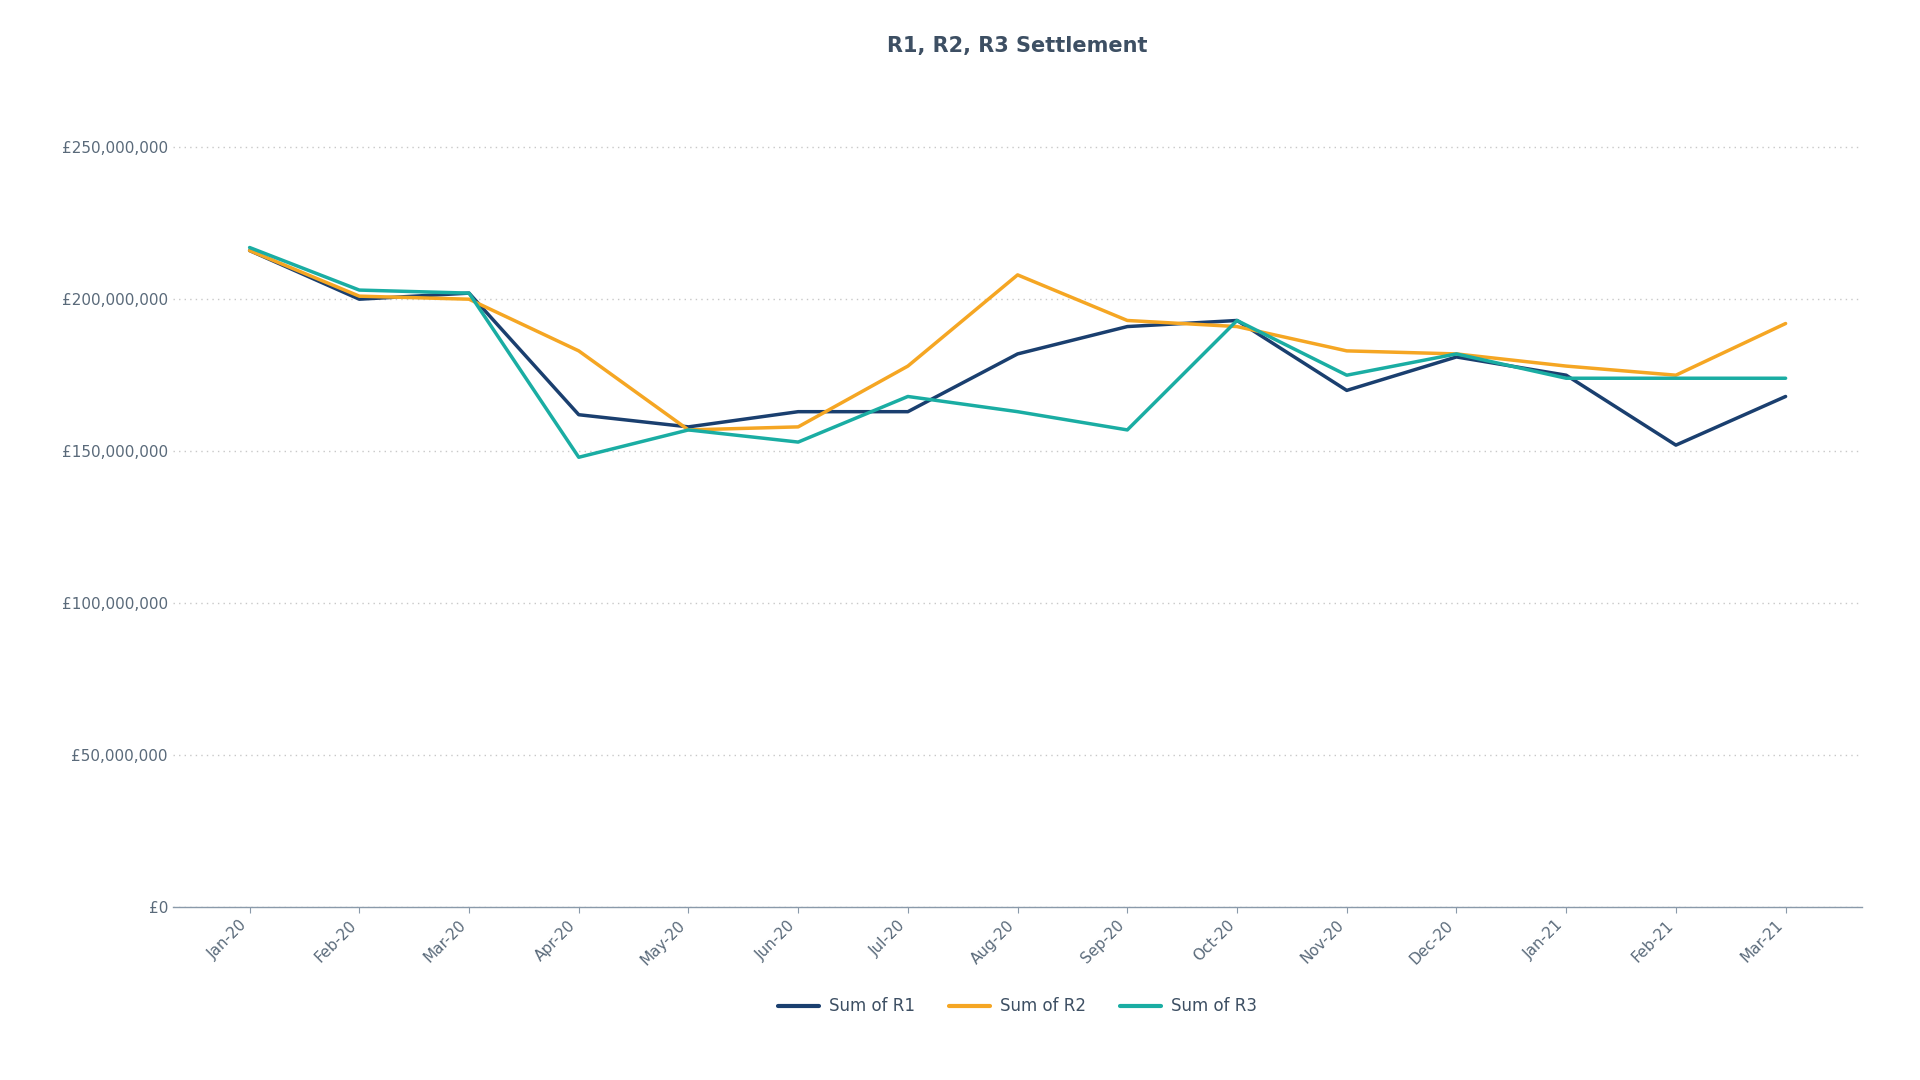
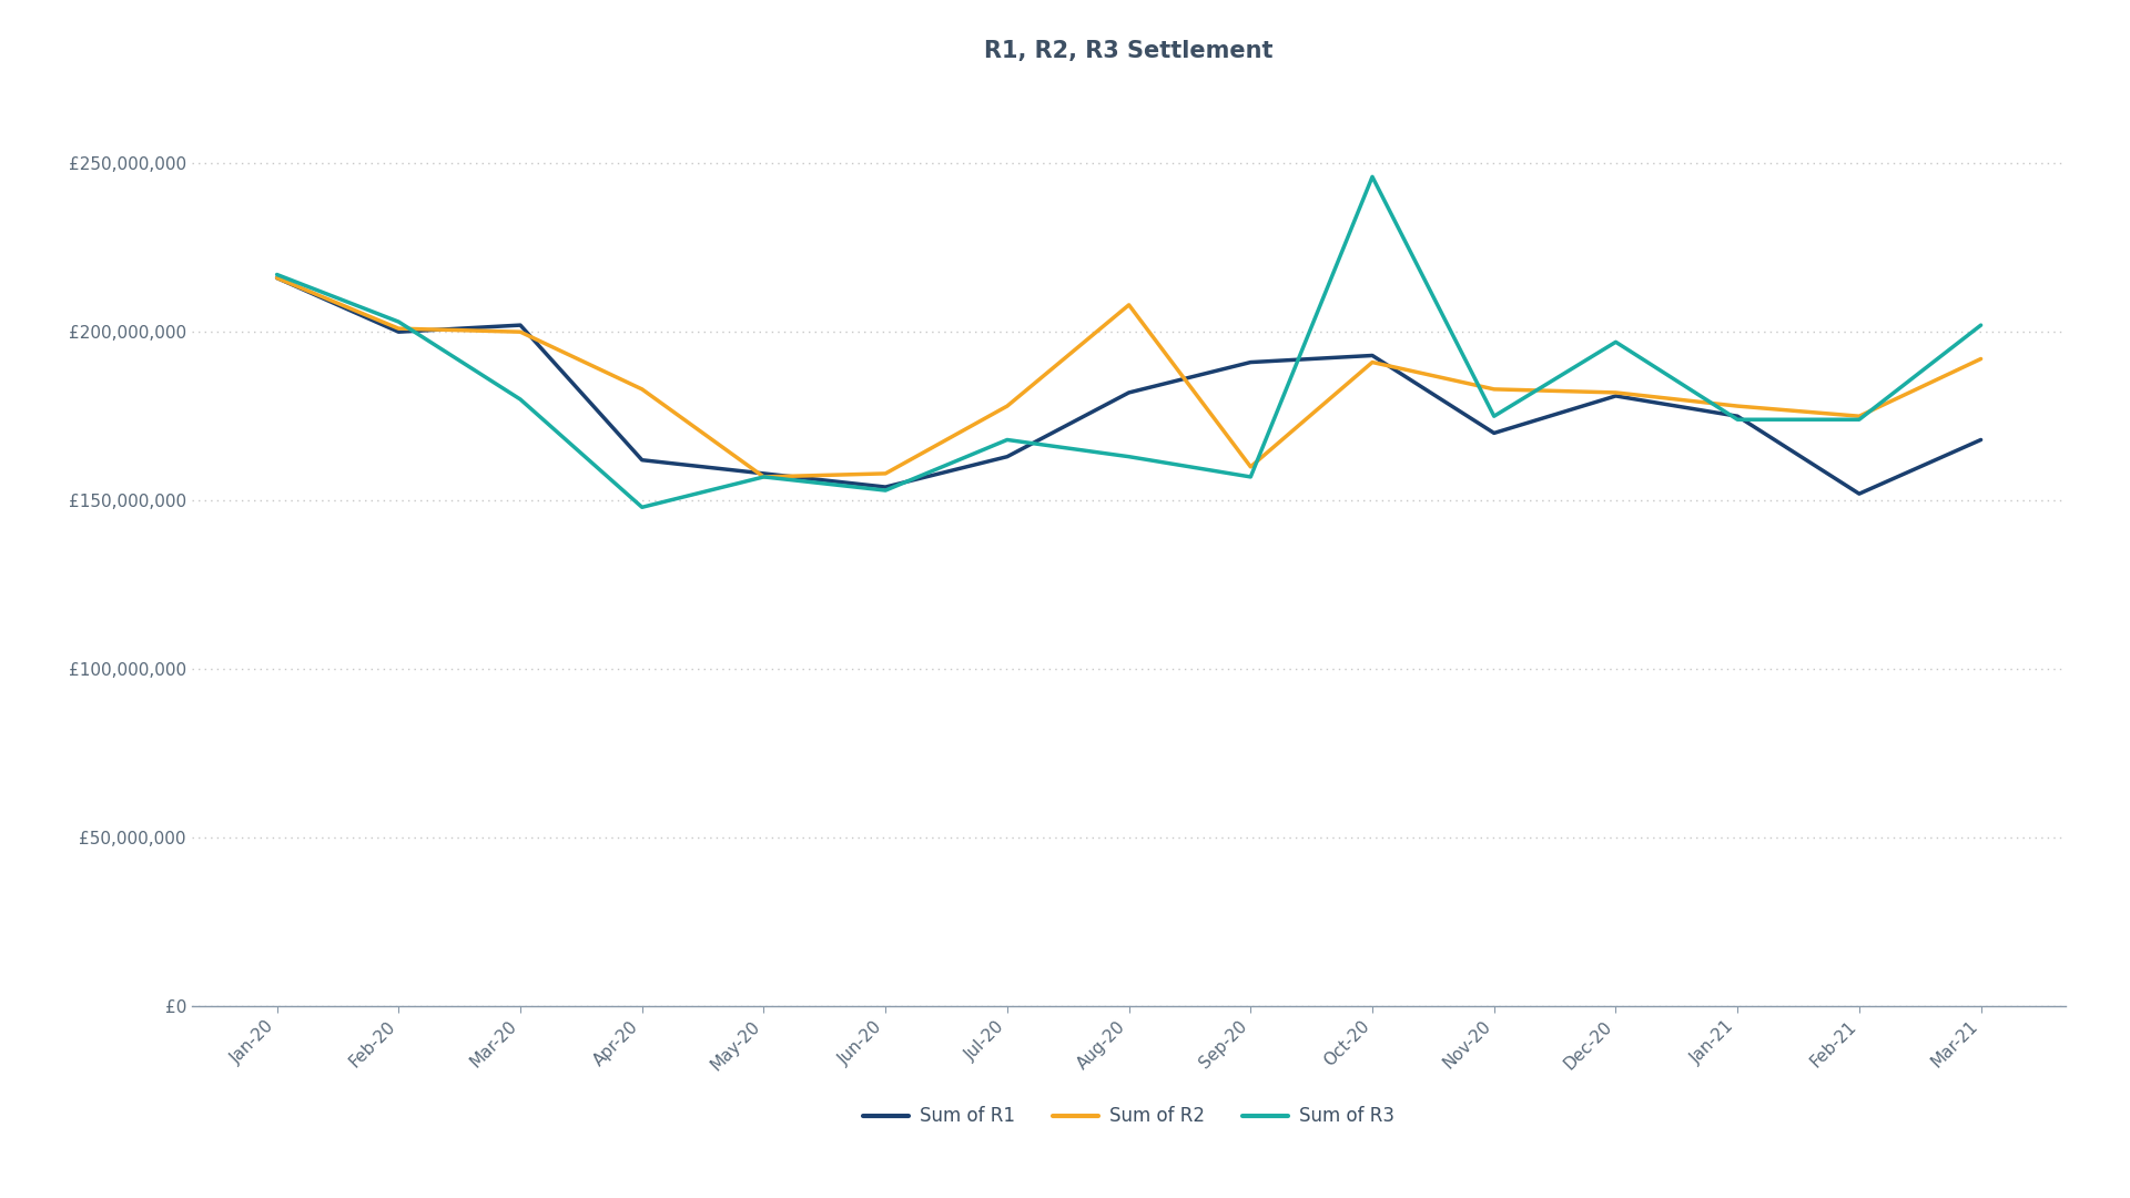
Sum of R3/Mar-20: £202,000,000 -> £180,000,000
Sum of R1/Jun-20: £163,000,000 -> £154,000,000
Sum of R2/Sep-20: £193,000,000 -> £160,000,000
Sum of R3/Oct-20: £193,000,000 -> £246,000,000
Sum of R3/Dec-20: £182,000,000 -> £197,000,000
Sum of R3/Mar-21: £174,000,000 -> £202,000,000
